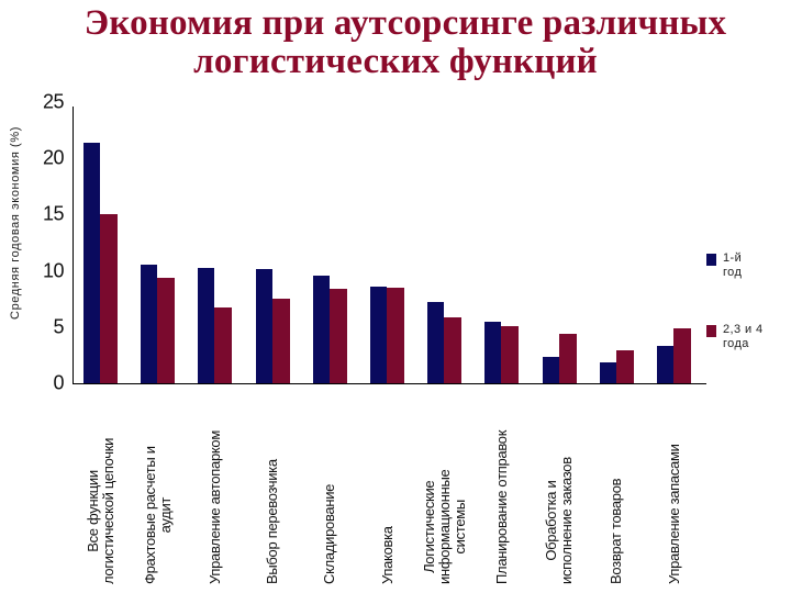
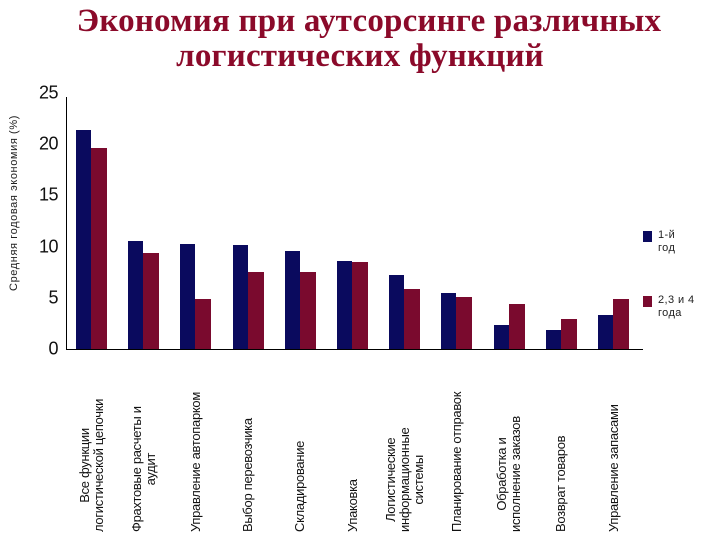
2,3 и 4 года/Все функции логистической цепочки: 15.0 -> 19.6
2,3 и 4 года/Управление автопарком: 6.7 -> 4.9
2,3 и 4 года/Складирование: 8.4 -> 7.5
